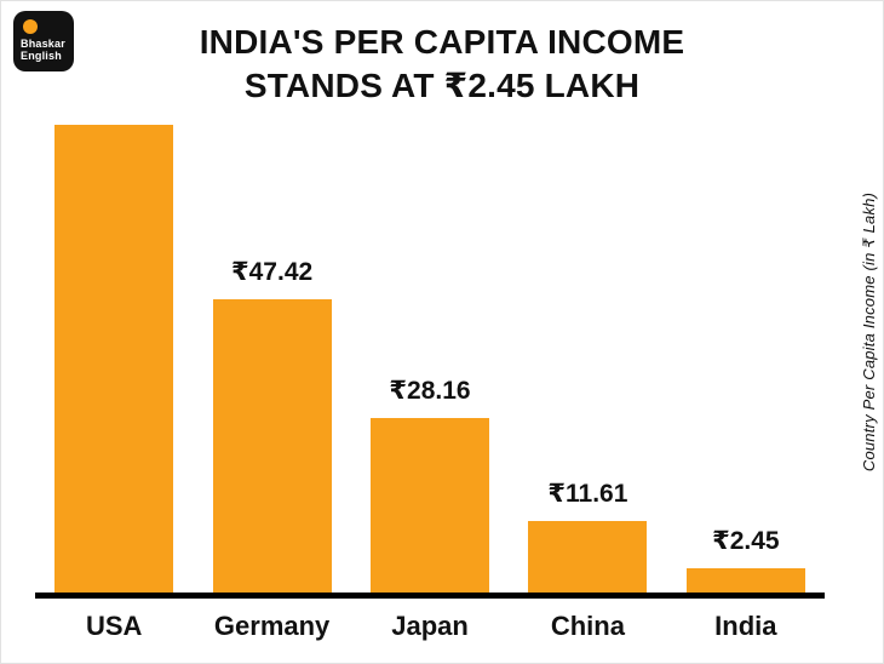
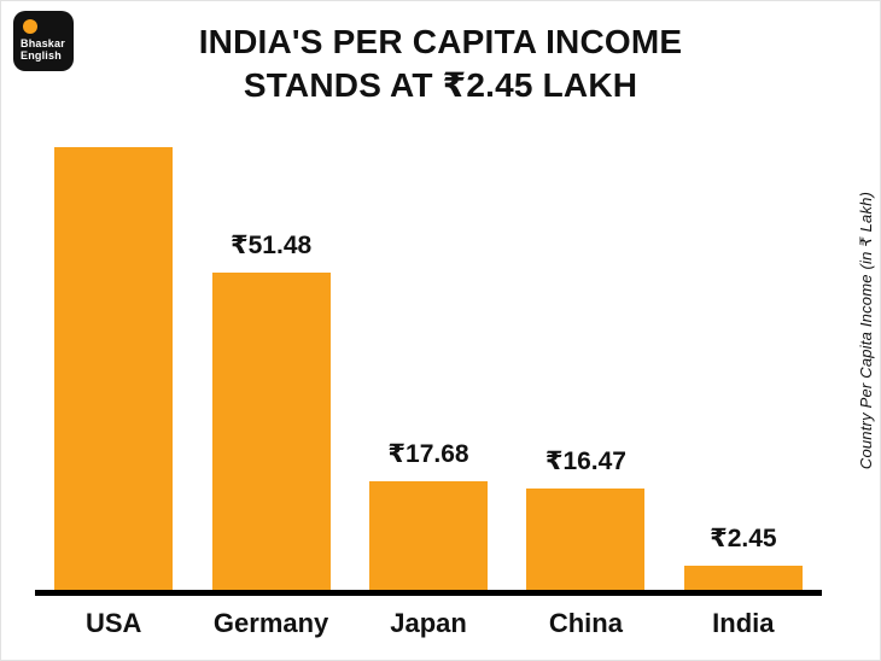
USA: 75.64 -> 71.98
Germany: 47.42 -> 51.48
Japan: 28.16 -> 17.68
China: 11.61 -> 16.47
